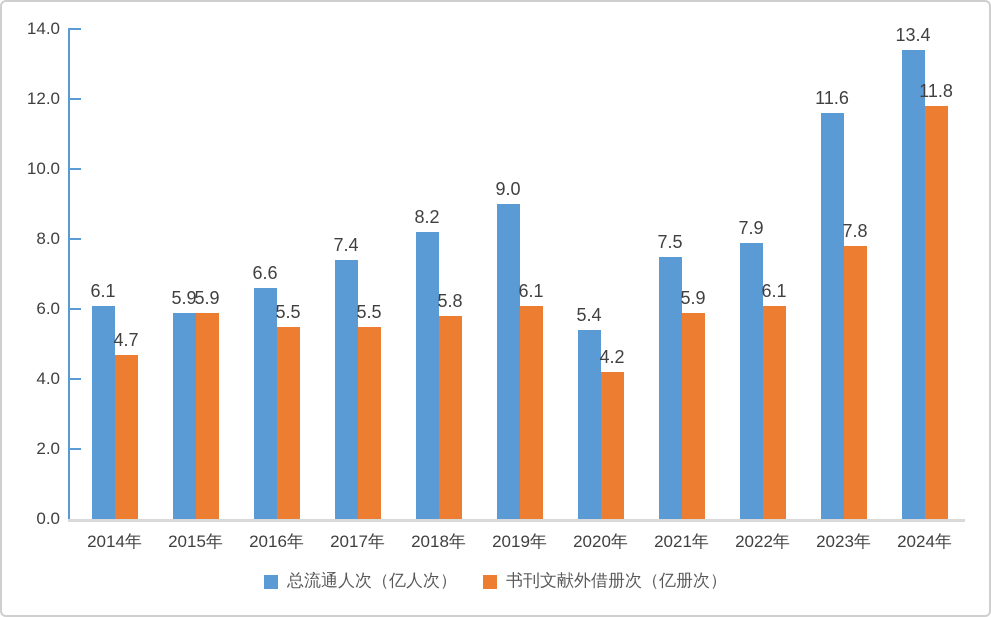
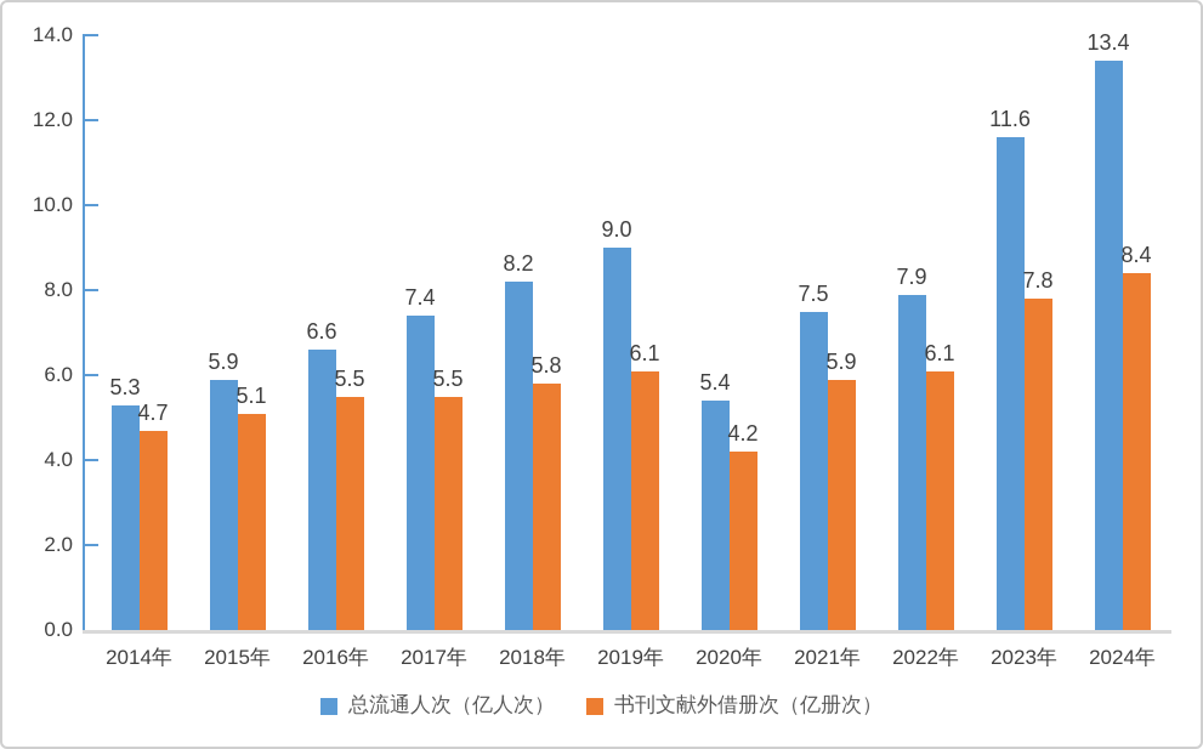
总流通人次（亿人次）/2014年: 6.1 -> 5.3
书刊文献外借册次（亿册次）/2015年: 5.9 -> 5.1
书刊文献外借册次（亿册次）/2024年: 11.8 -> 8.4
